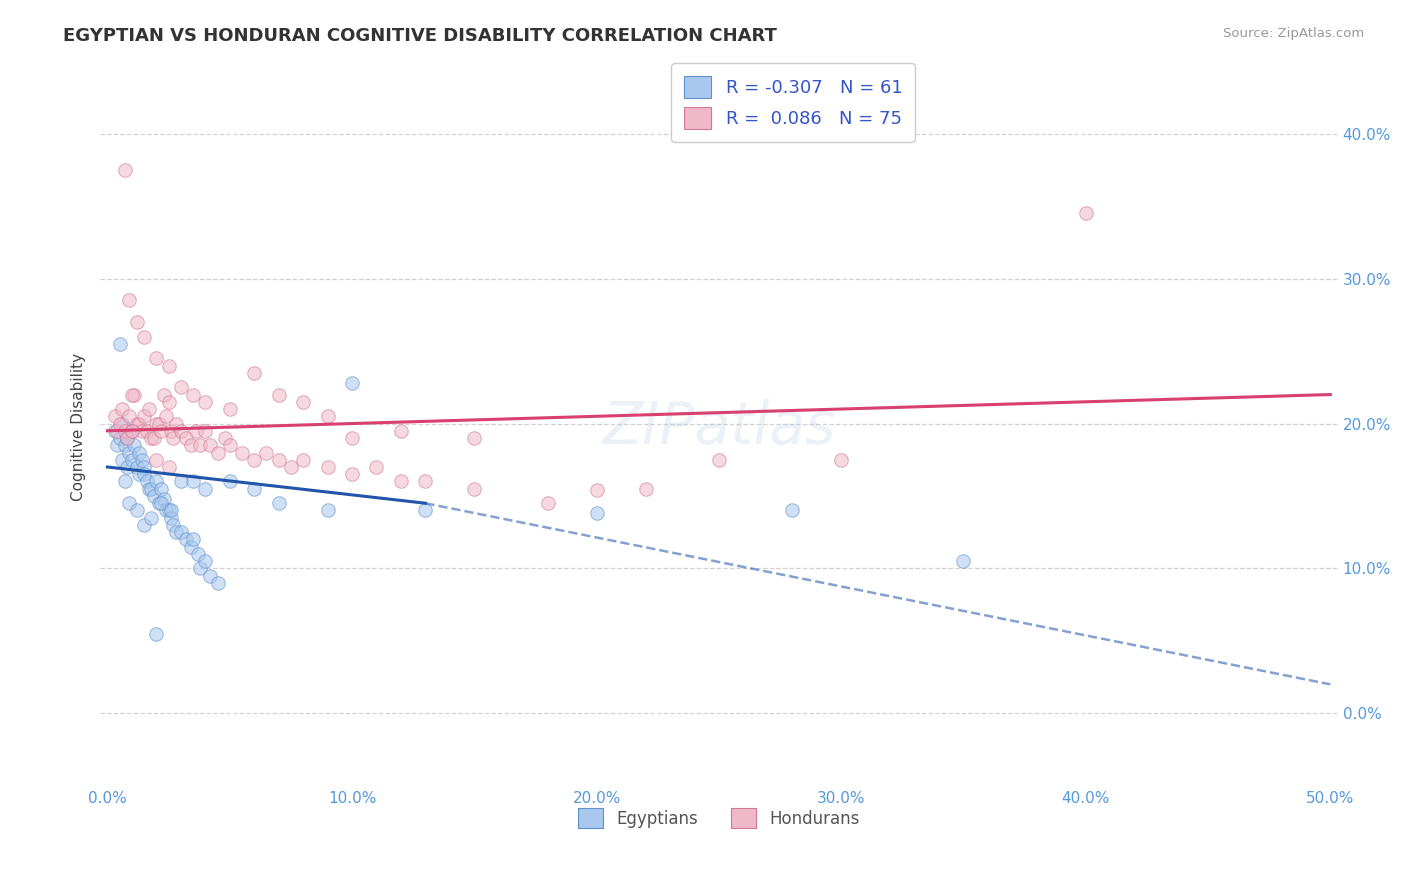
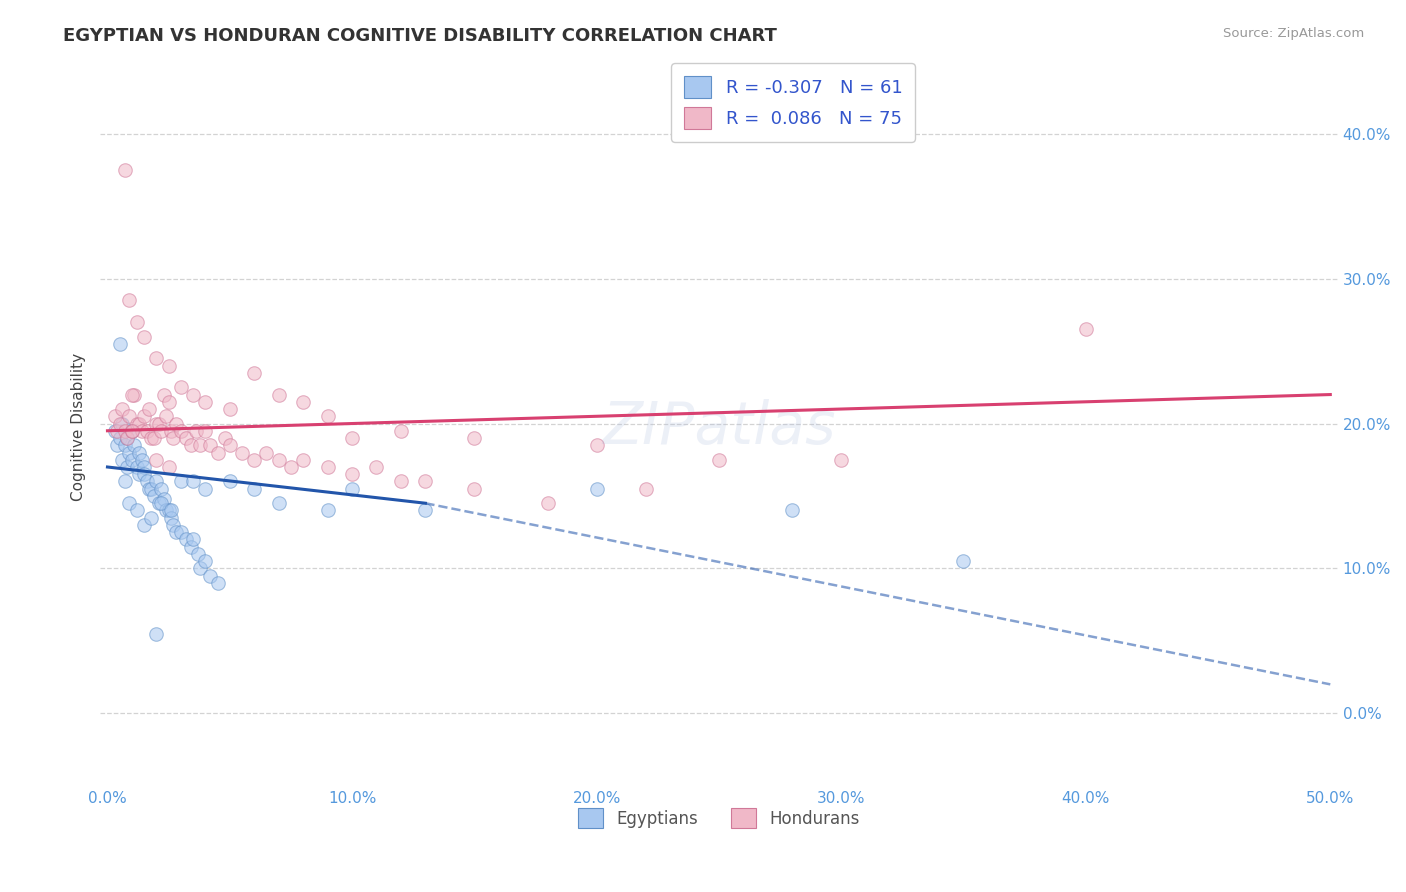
Egyptians/10.0%: 22.8% -> 15.5%
Egyptians/20.0%: 13.8% -> 15.5%
Hondurans/20.0%: 15.4% -> 18.5%
Hondurans/40.0%: 34.5% -> 26.5%
